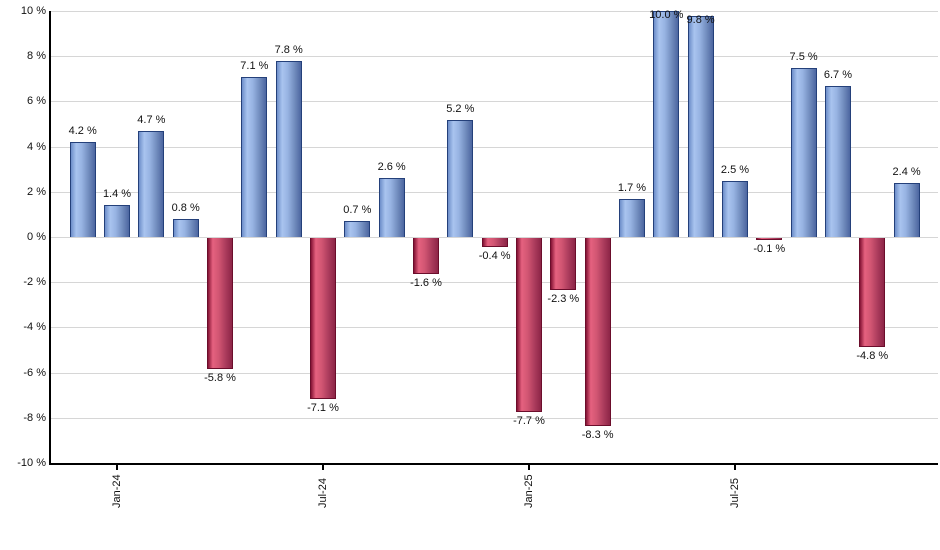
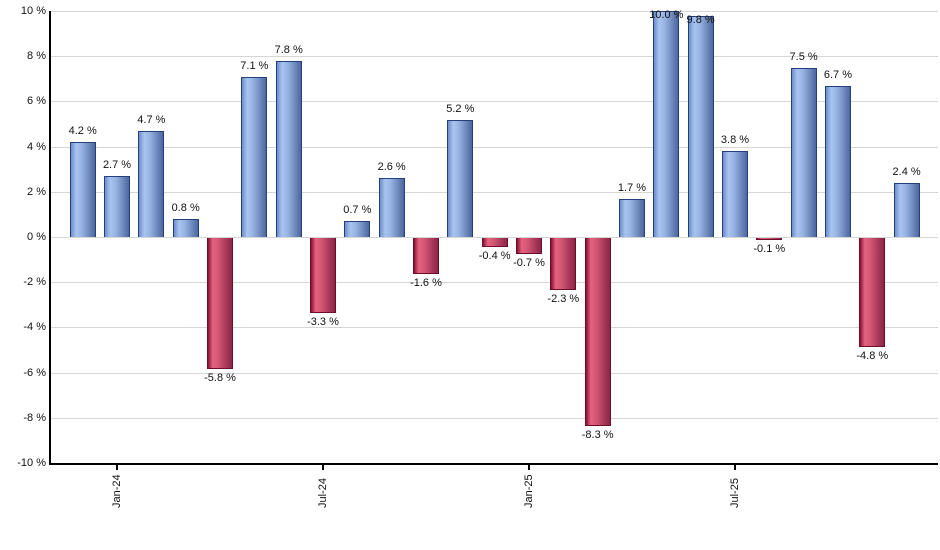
Jan-24: 1.4 -> 2.7
Jul-24: -7.1 -> -3.3
Jan-25: -7.7 -> -0.7
Jul-25: 2.5 -> 3.8
